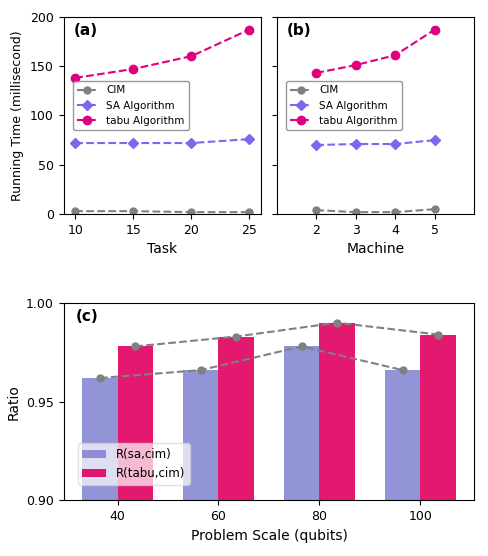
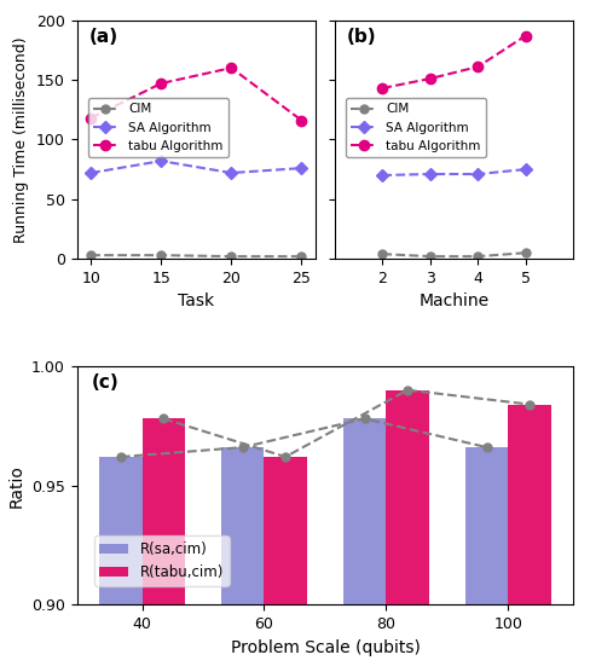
tabu Algorithm/10: 138 -> 118
SA Algorithm/15: 72 -> 82
tabu Algorithm/25: 187 -> 116
R(tabu,cim)/60: 0.983 -> 0.962
